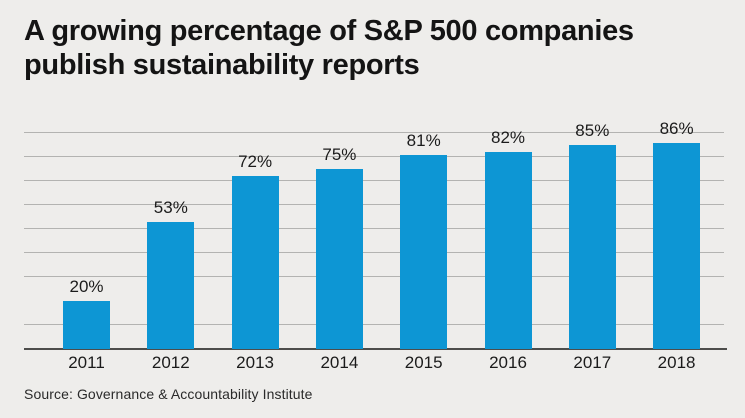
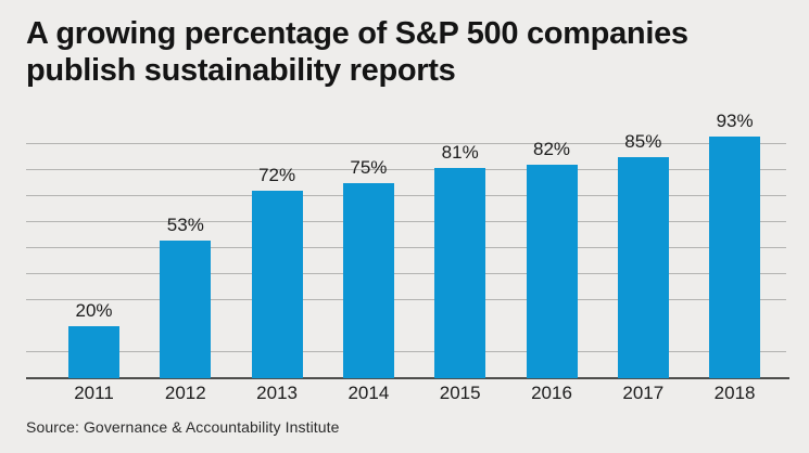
2018: 86% -> 93%
